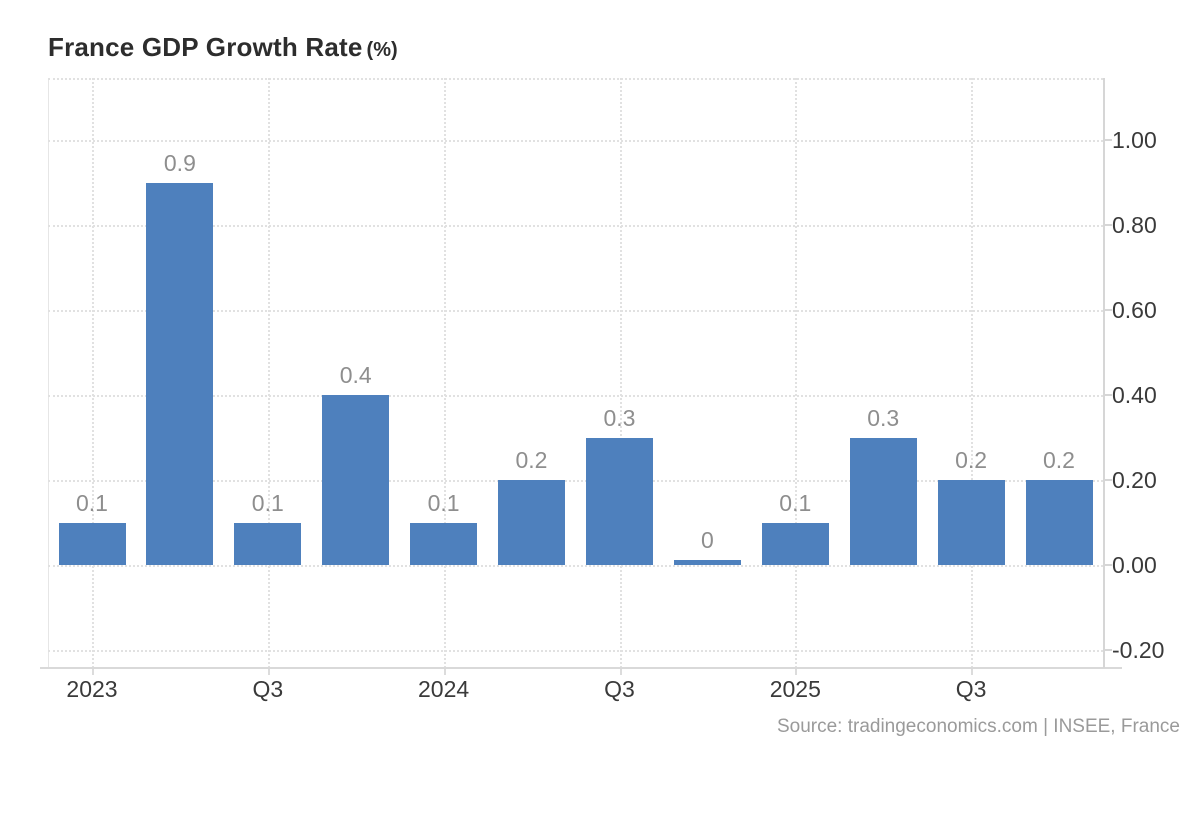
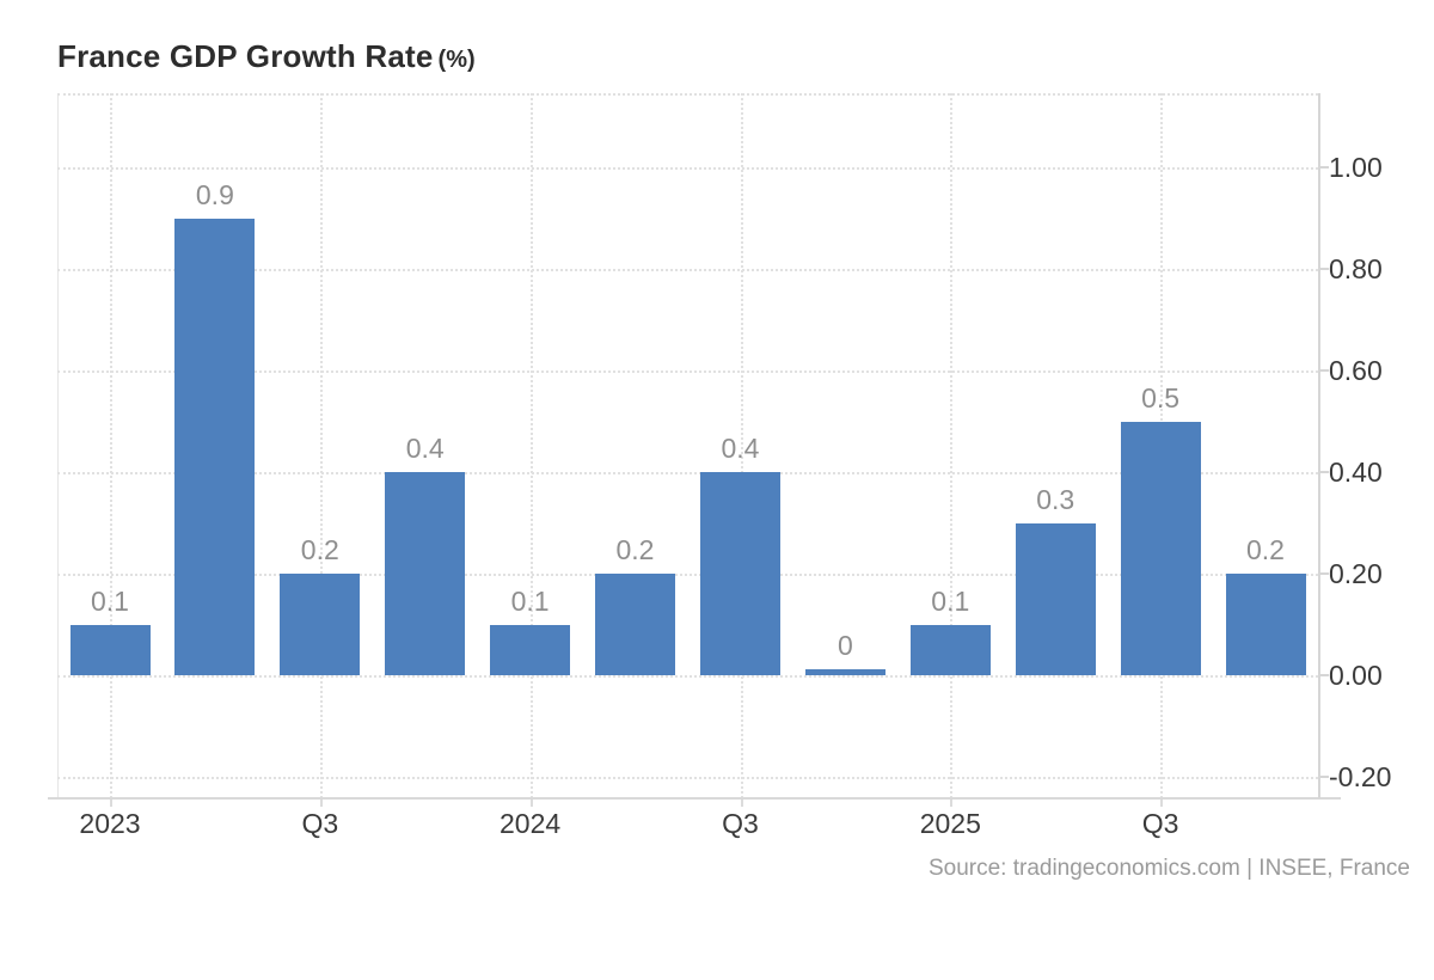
2023 Q3: 0.1 -> 0.2
2024 Q3: 0.3 -> 0.4
2025 Q3: 0.2 -> 0.5
